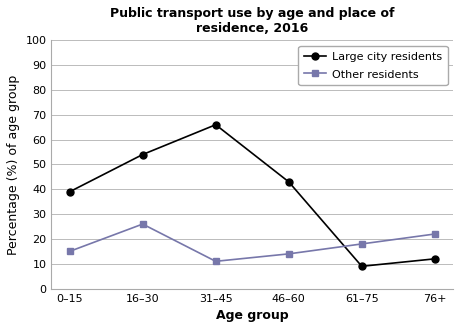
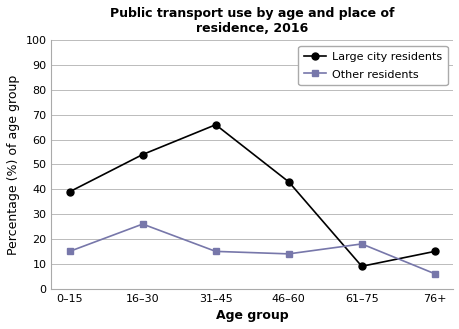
Other residents/31–45: 11 -> 15
Large city residents/76+: 12 -> 15
Other residents/76+: 22 -> 6
